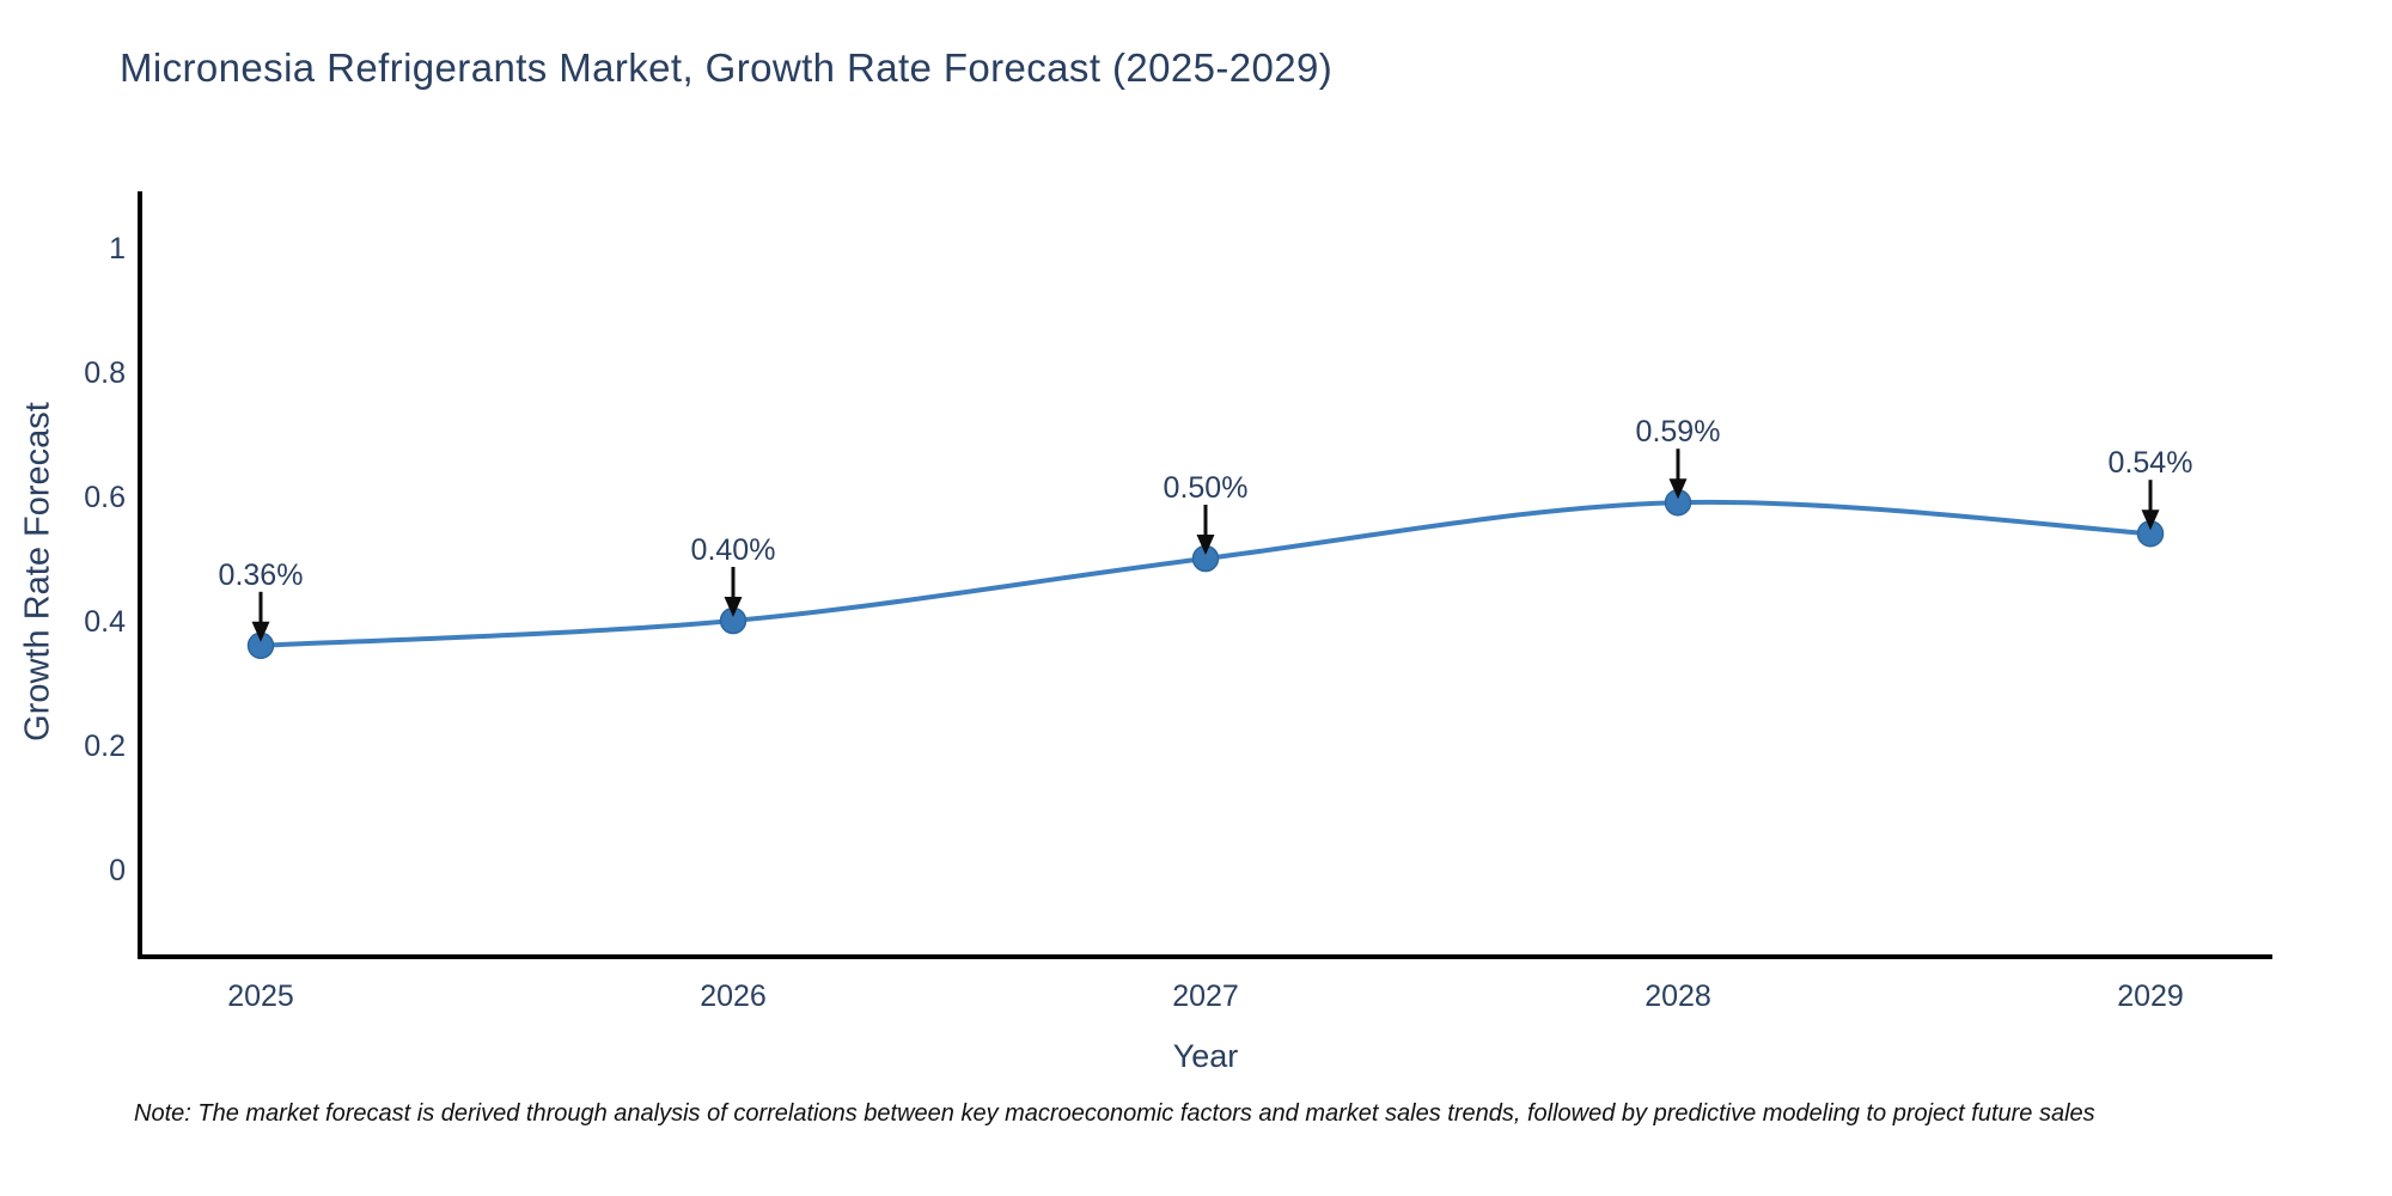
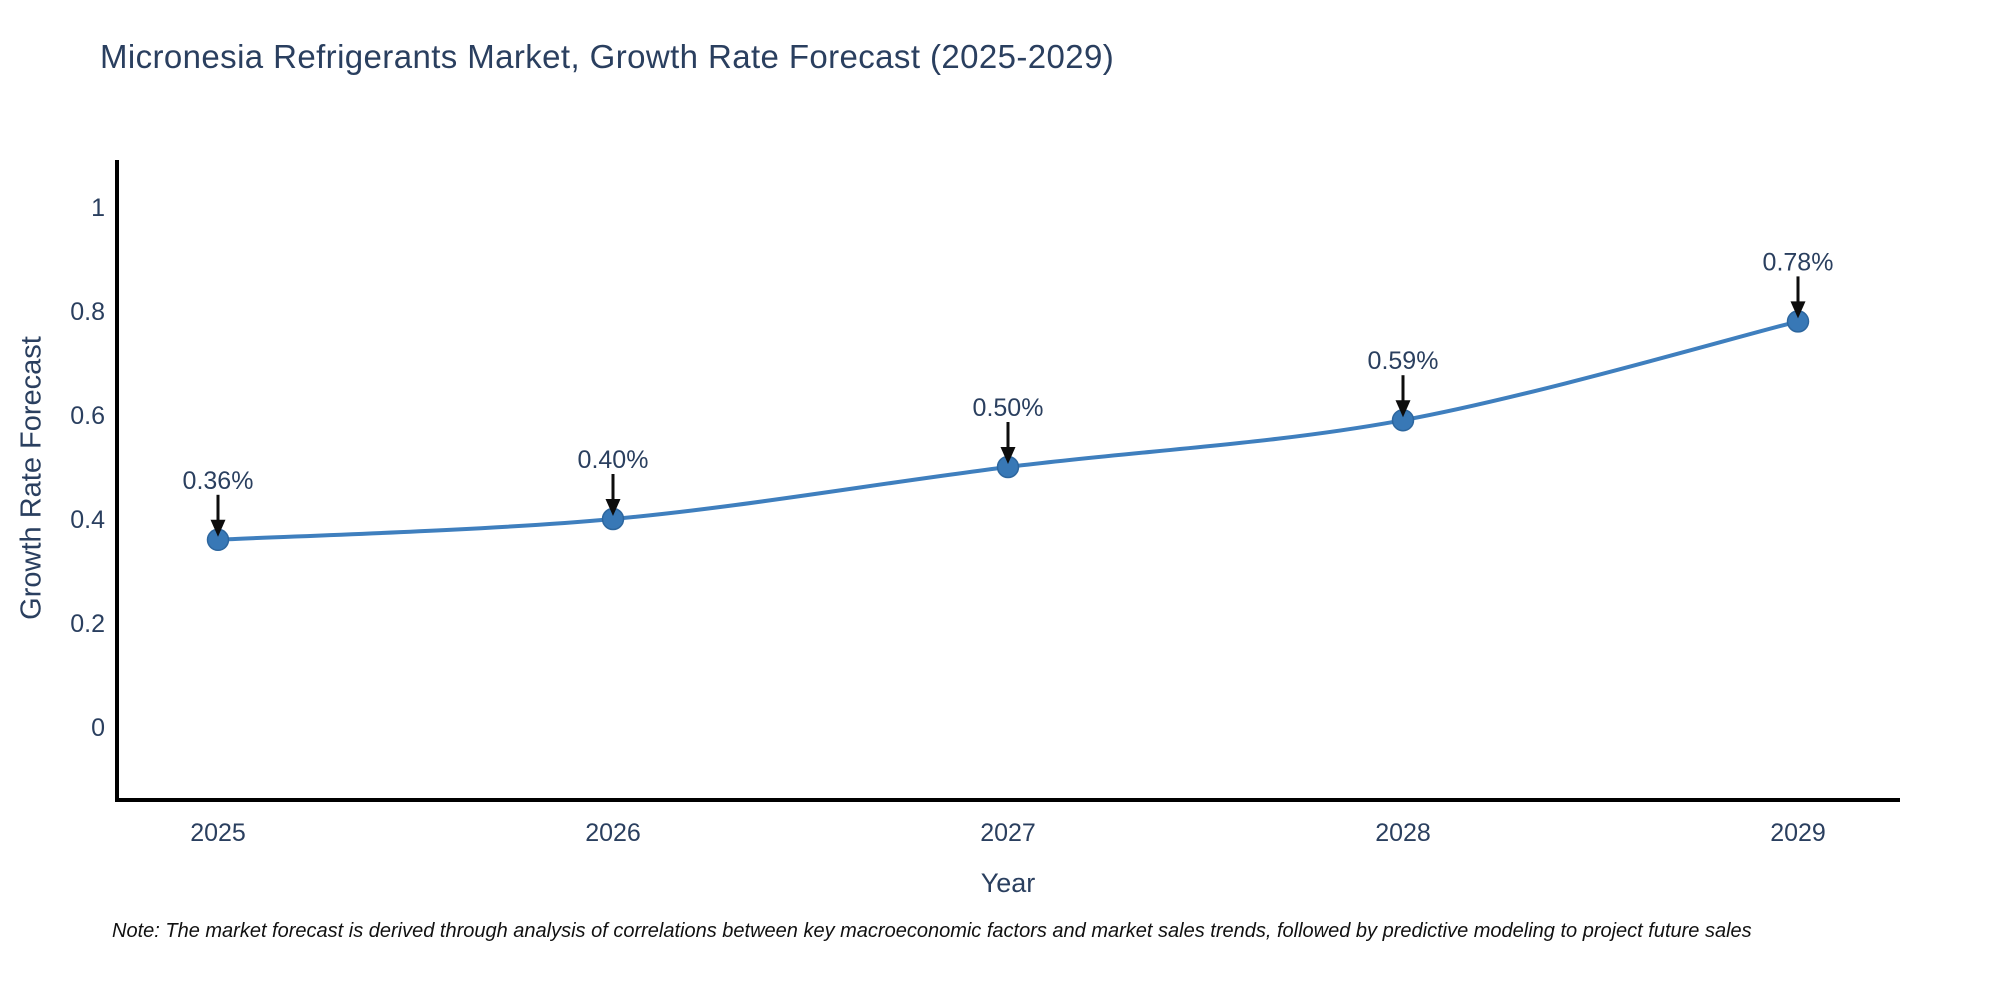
2029: 0.54% -> 0.78%
